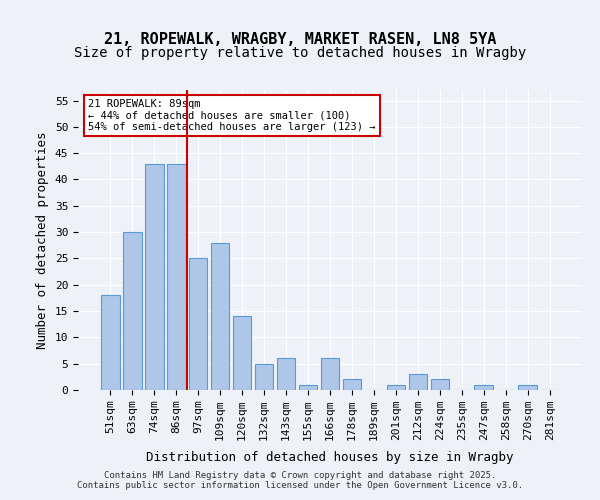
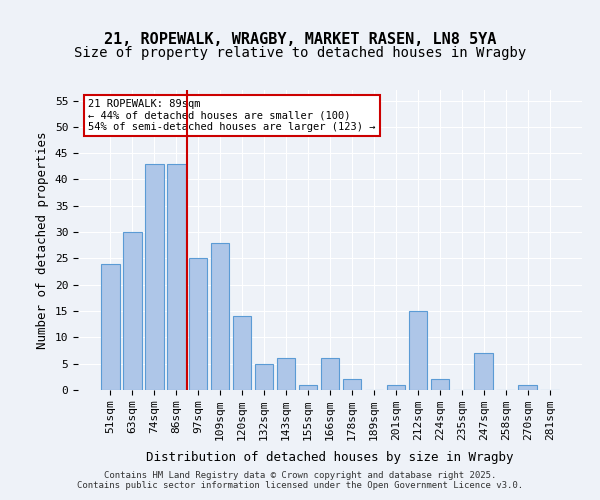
51sqm: 18 -> 24
212sqm: 3 -> 15
247sqm: 1 -> 7
